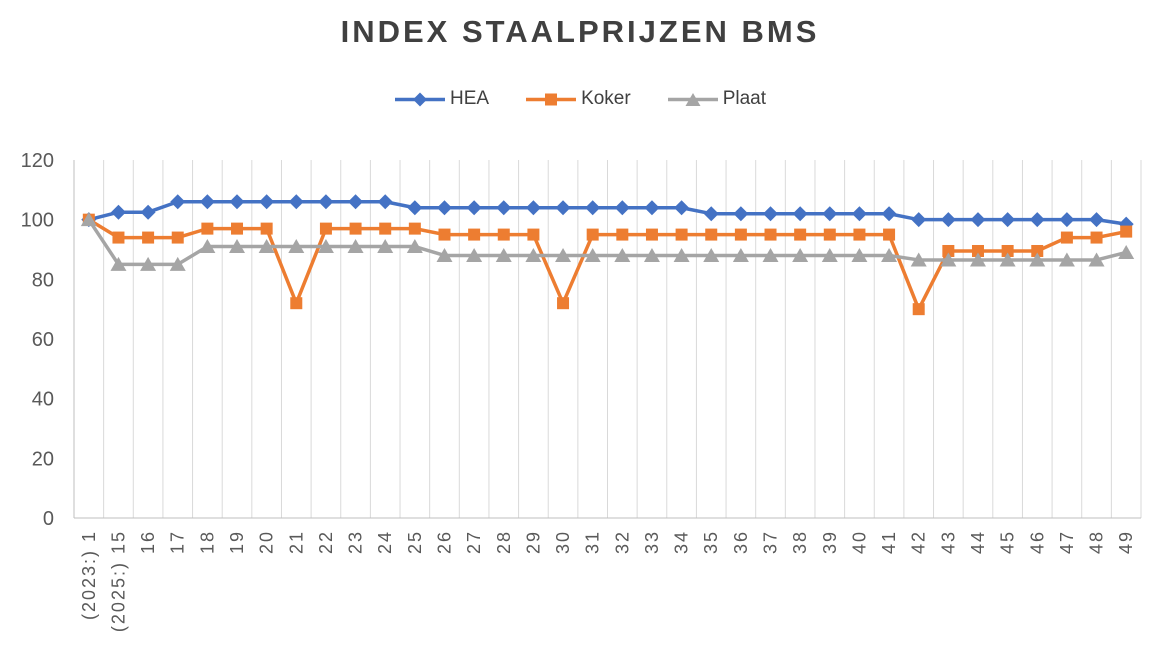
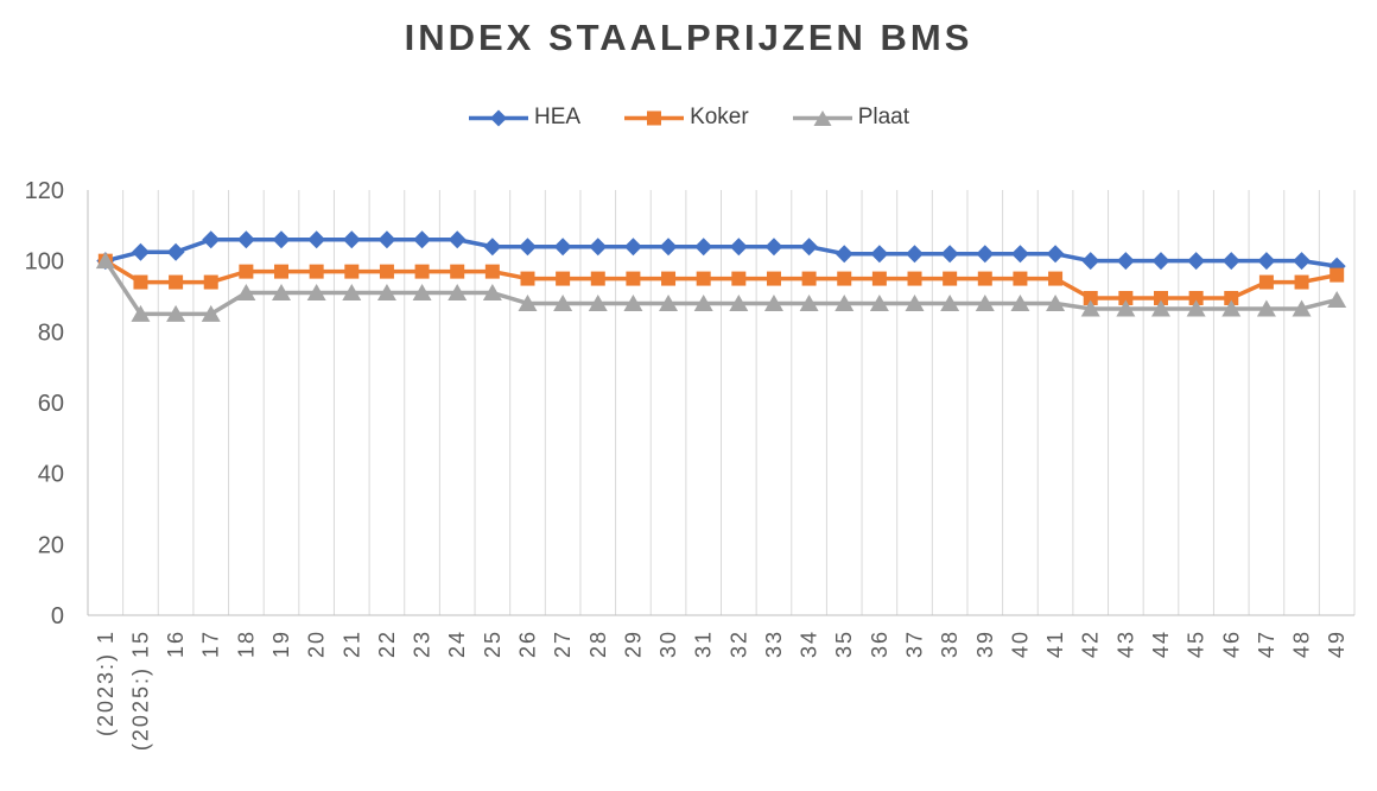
Koker/21: 72 -> 97
Koker/30: 72 -> 95
Koker/42: 70 -> 90
